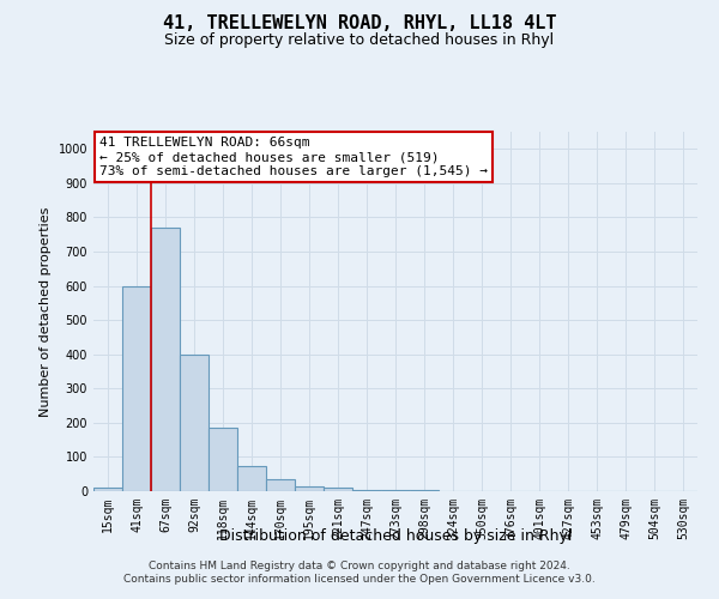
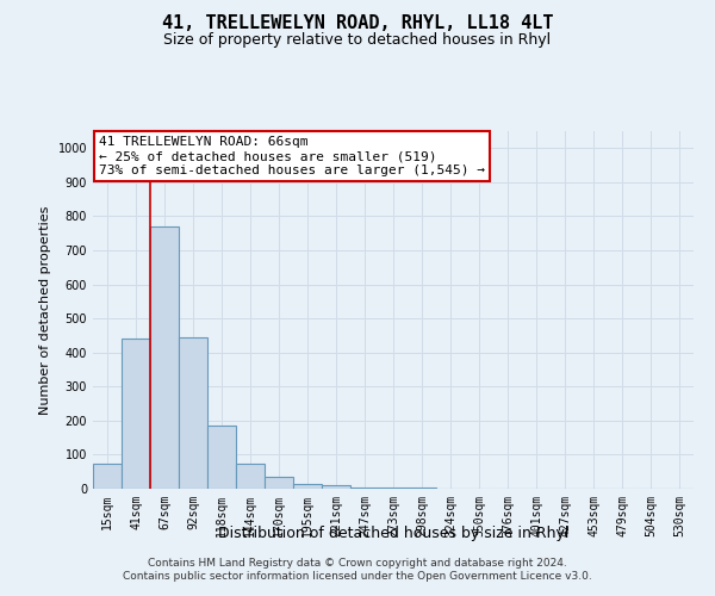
15sqm: 10 -> 75
41sqm: 600 -> 440
92sqm: 400 -> 445
